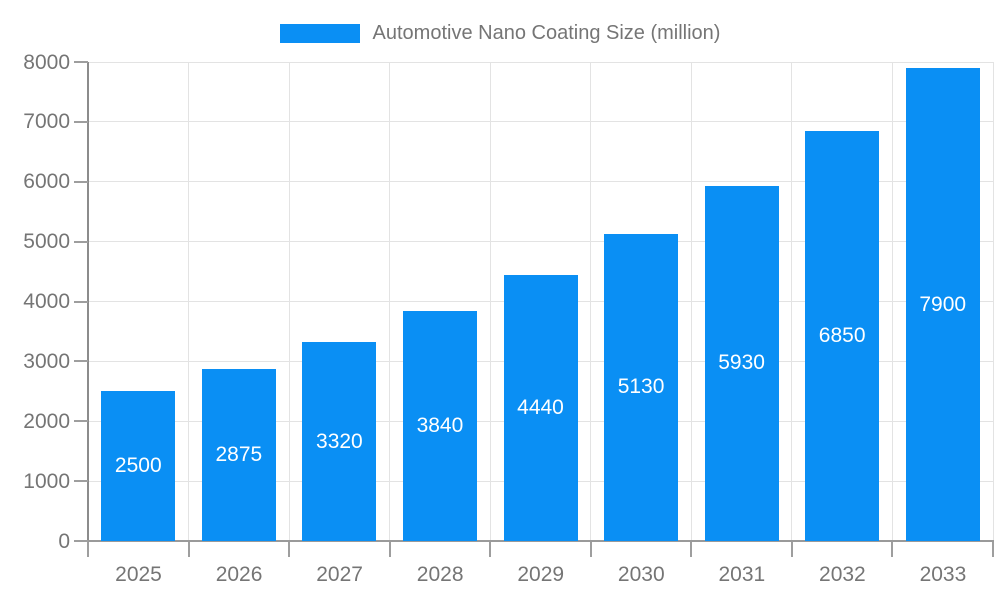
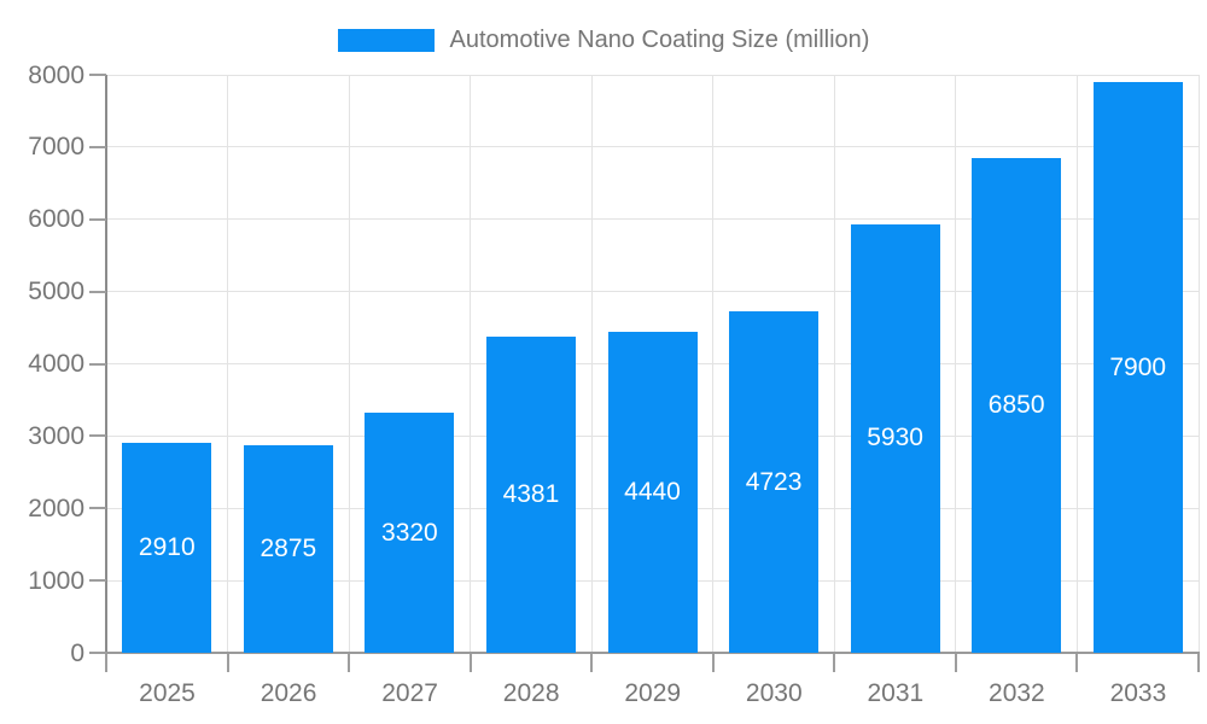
2025: 2500 -> 2910
2028: 3840 -> 4381
2030: 5130 -> 4723
